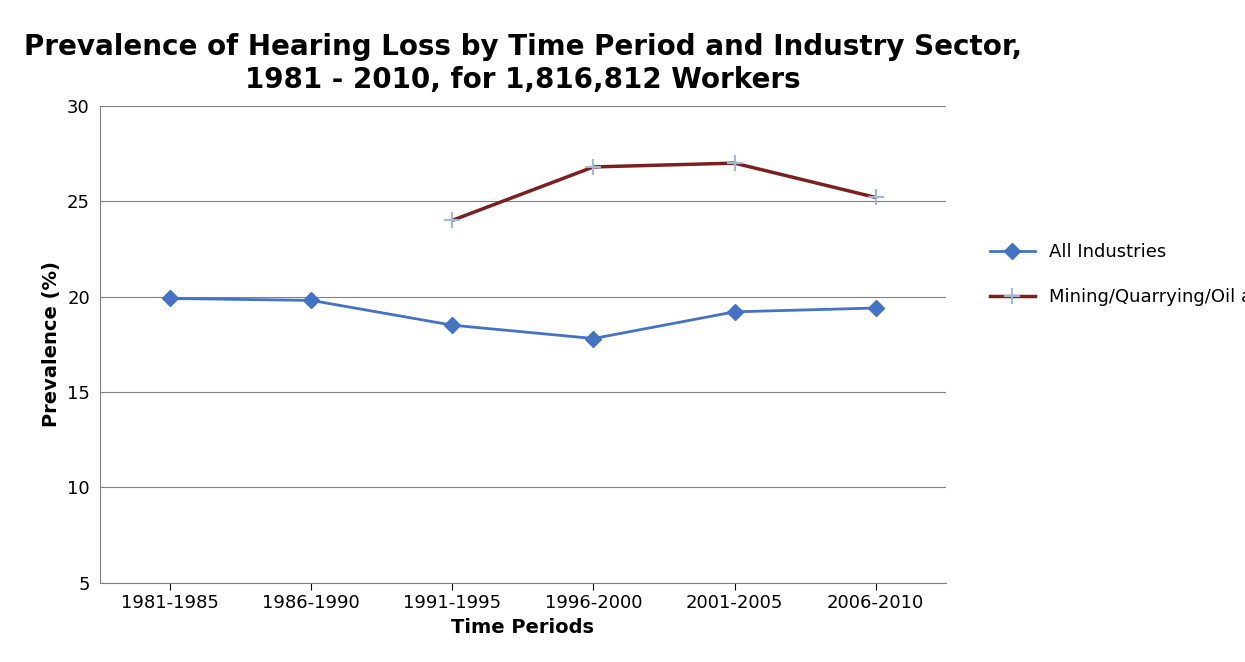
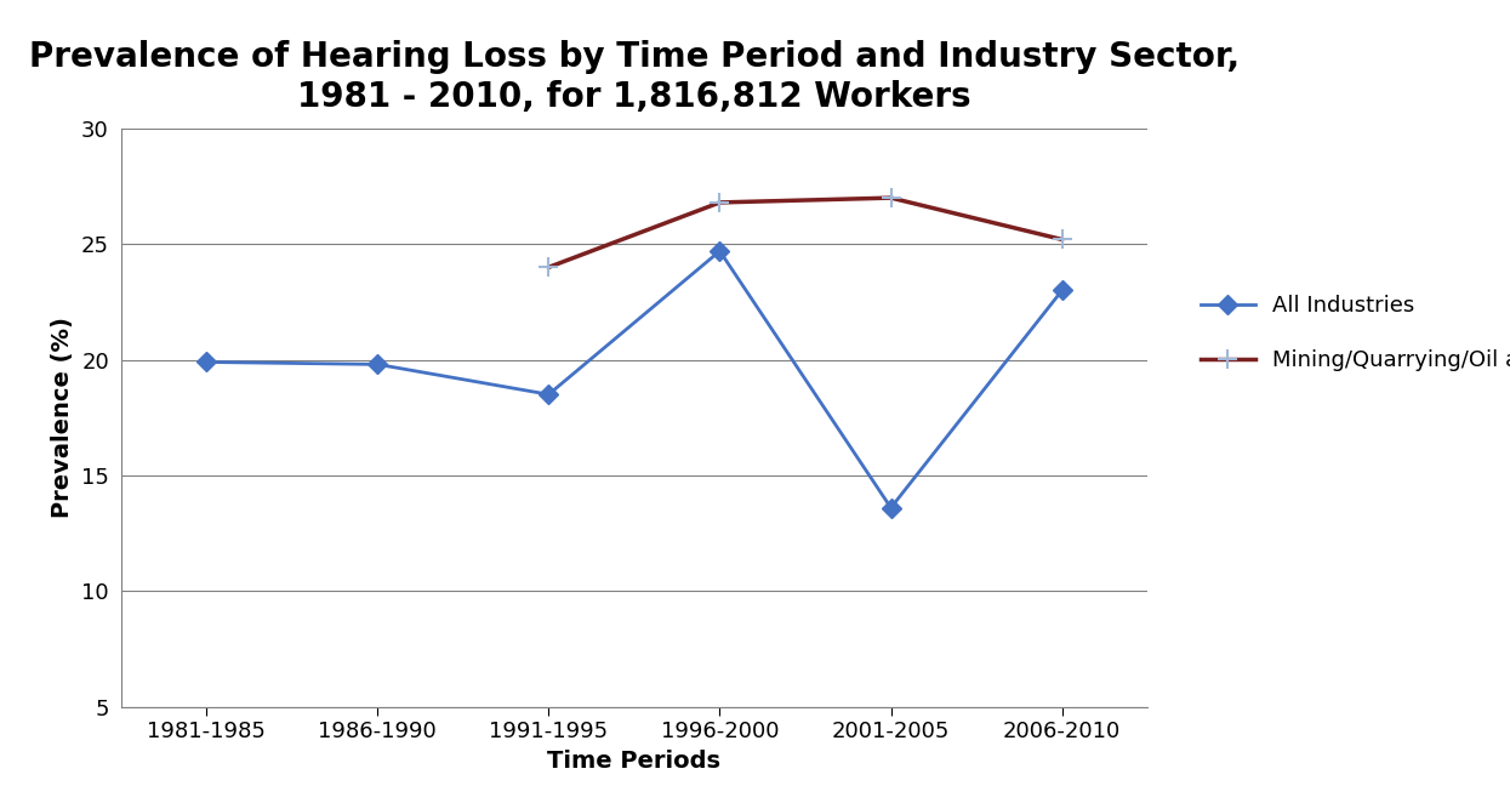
All Industries/1996-2000: 17.8 -> 24.7
All Industries/2001-2005: 19.2 -> 13.6
All Industries/2006-2010: 19.4 -> 23.0
